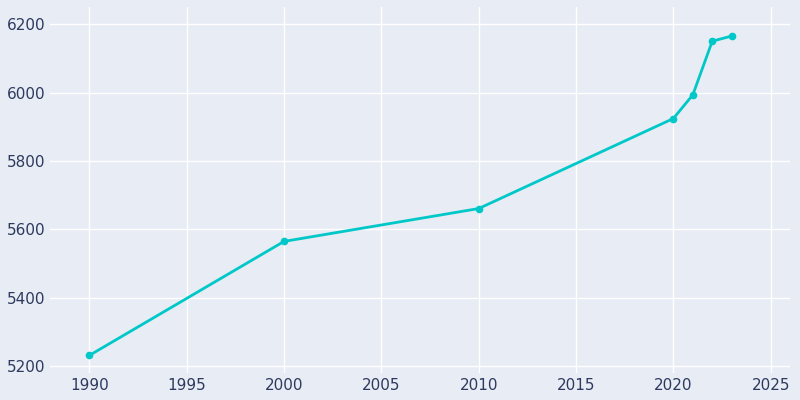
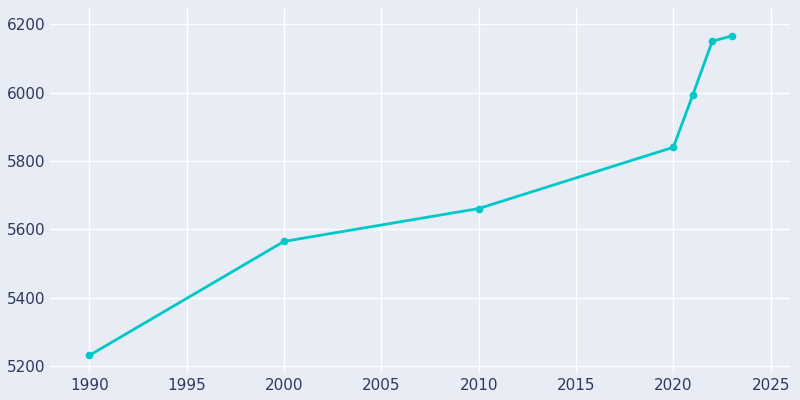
2020: 5924 -> 5840
